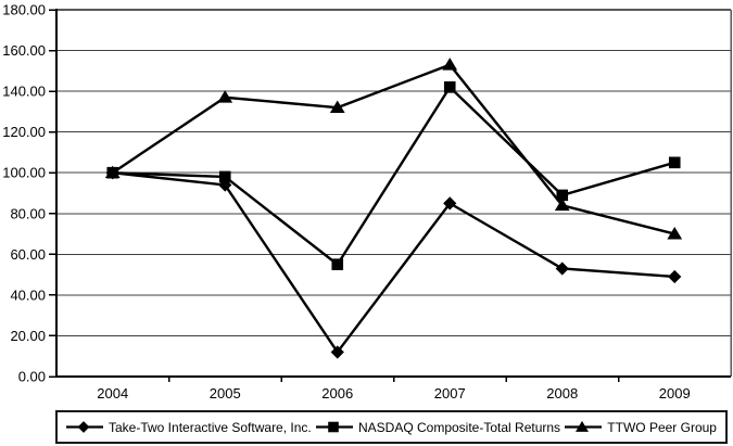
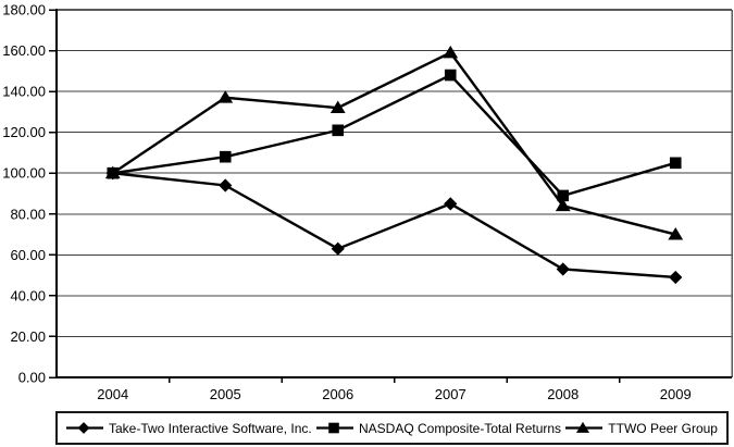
NASDAQ Composite-Total Returns/2005: 98 -> 108
Take-Two Interactive Software, Inc./2006: 12 -> 63
NASDAQ Composite-Total Returns/2006: 55 -> 121
NASDAQ Composite-Total Returns/2007: 142 -> 148
TTWO Peer Group/2007: 153 -> 159
